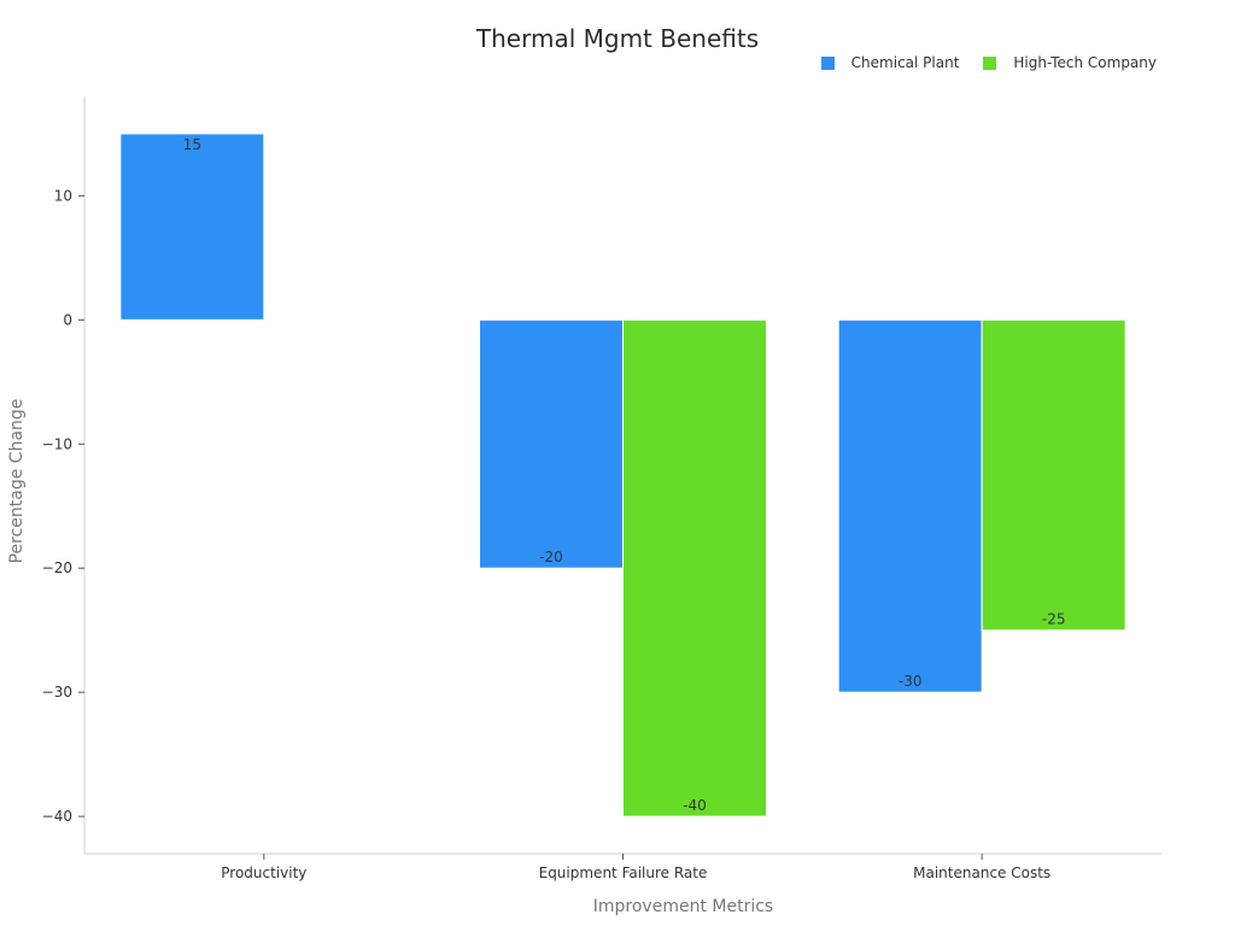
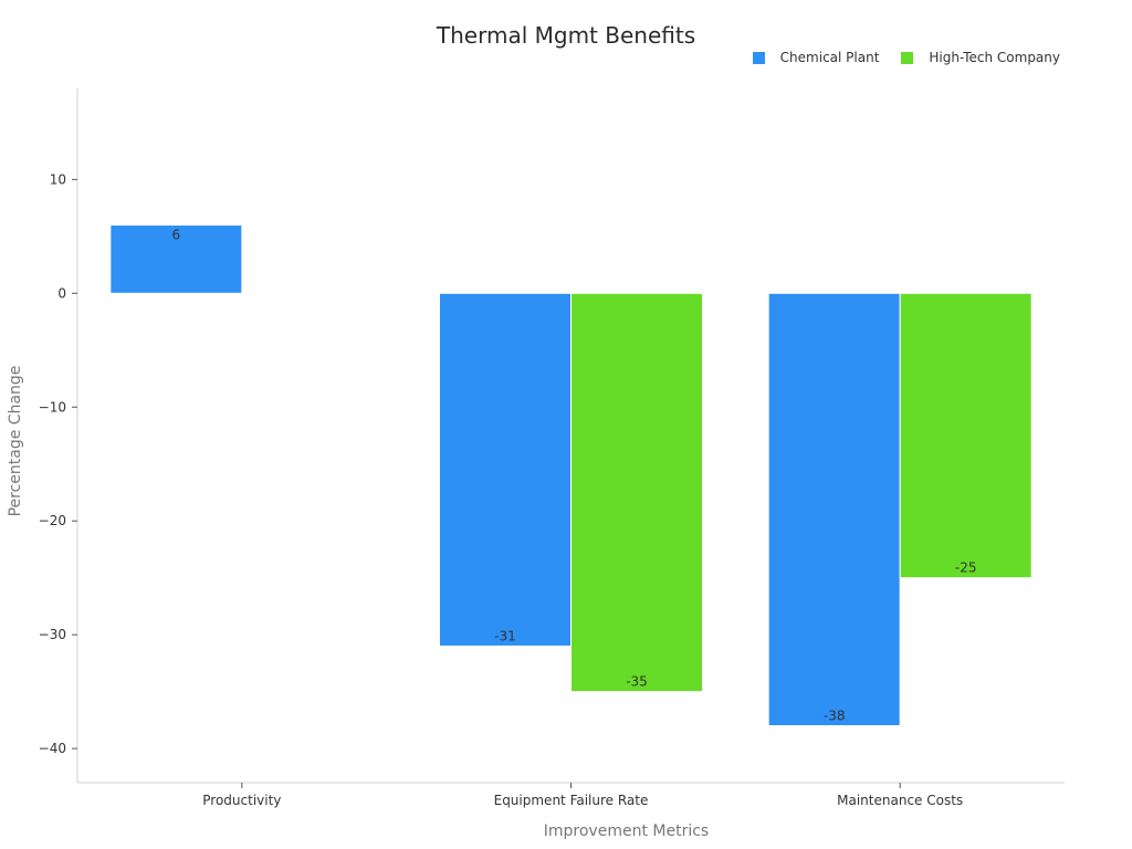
Chemical Plant/Productivity: 15 -> 6
Chemical Plant/Equipment Failure Rate: -20 -> -31
High-Tech Company/Equipment Failure Rate: -40 -> -35
Chemical Plant/Maintenance Costs: -30 -> -38
